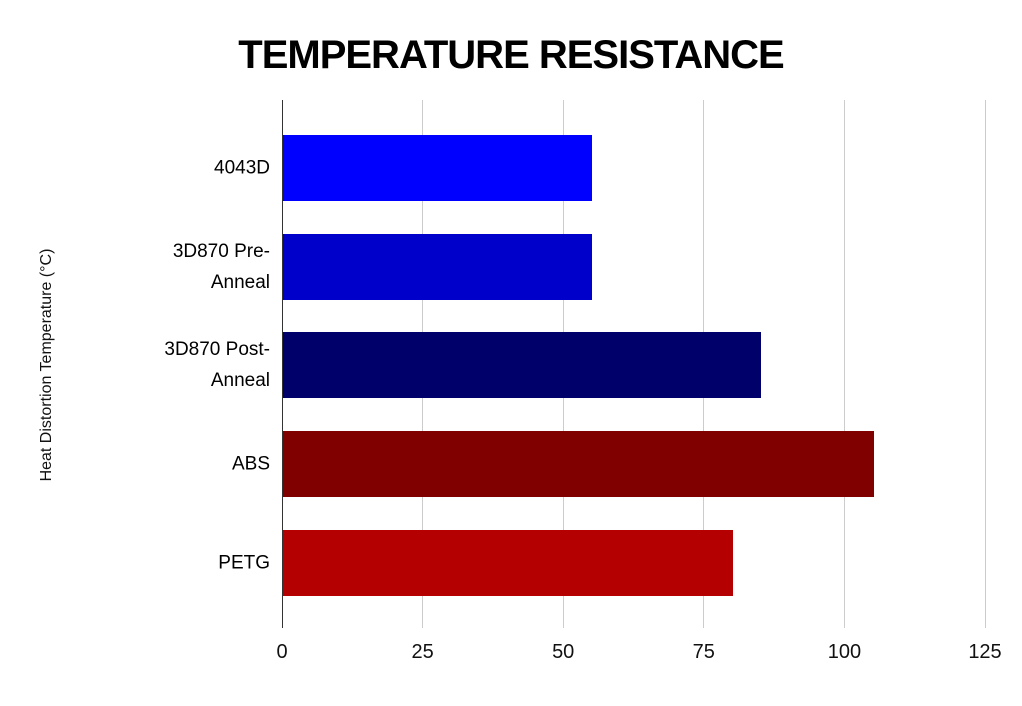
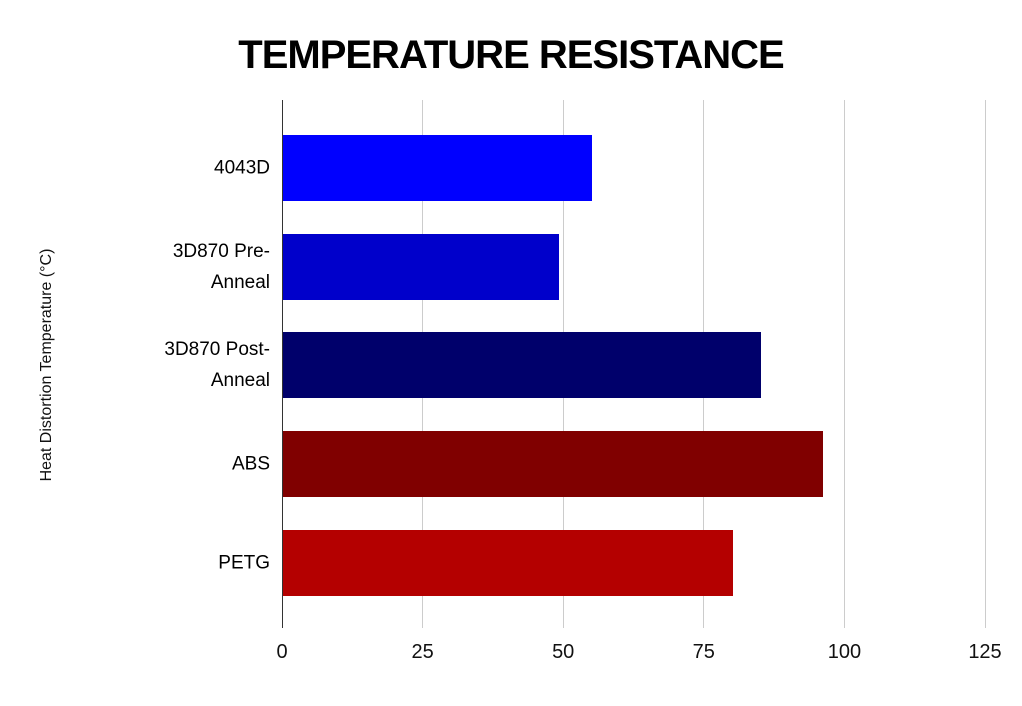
3D870 Pre-Anneal: 55 -> 49
ABS: 105 -> 96
